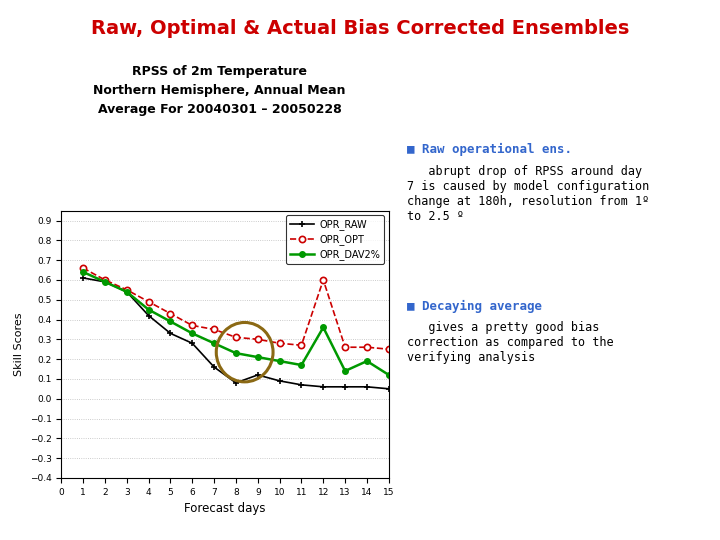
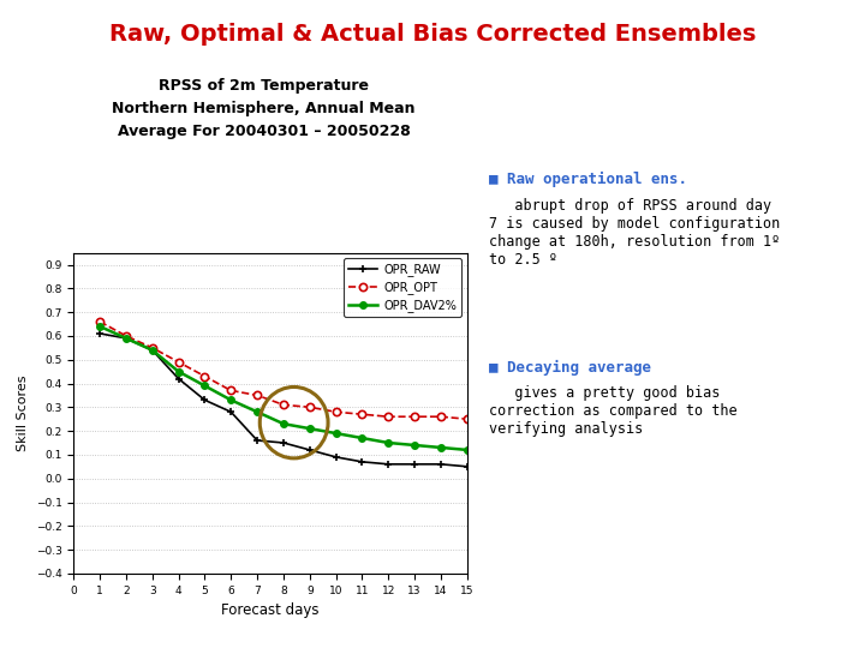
OPR_RAW/8: 0.08 -> 0.15
OPR_OPT/12: 0.60 -> 0.26
OPR_DAV2%/12: 0.36 -> 0.15
OPR_DAV2%/14: 0.19 -> 0.13
